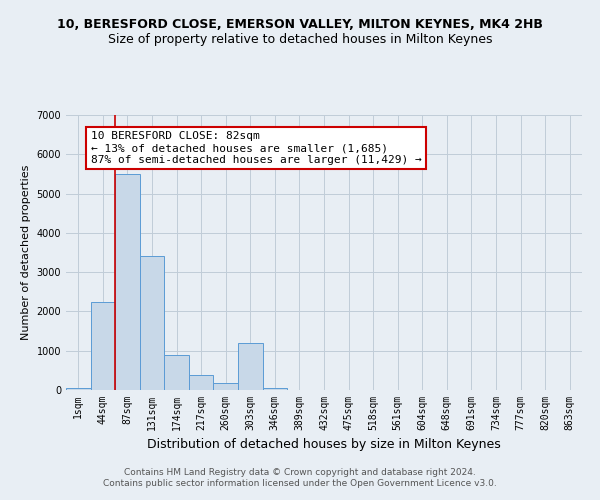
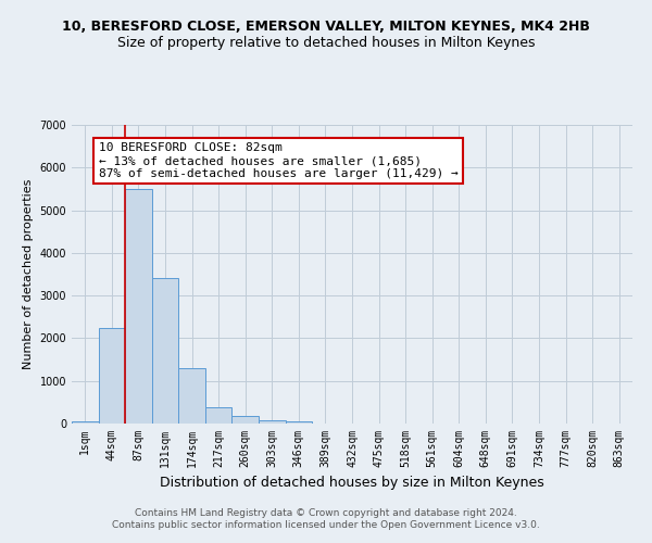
174sqm: 900 -> 1300
303sqm: 1200 -> 70
